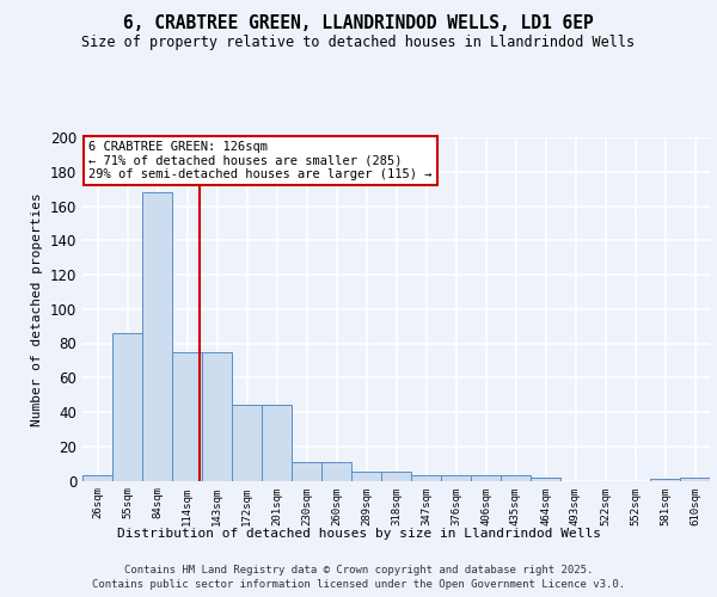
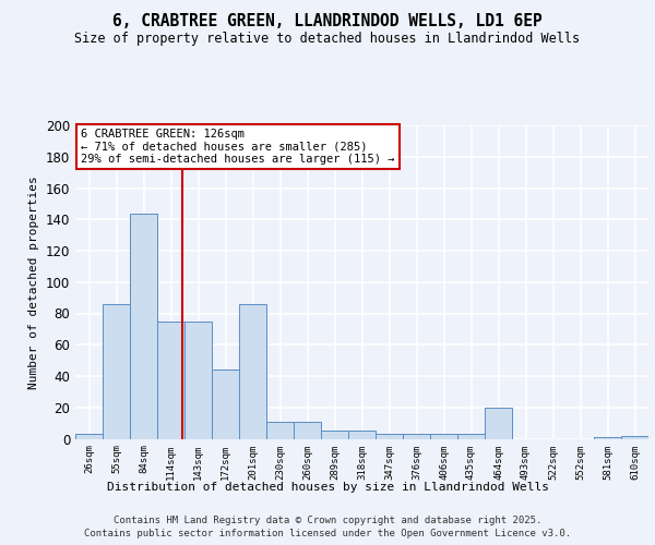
84sqm: 168 -> 144
201sqm: 44 -> 86
464sqm: 2 -> 20
